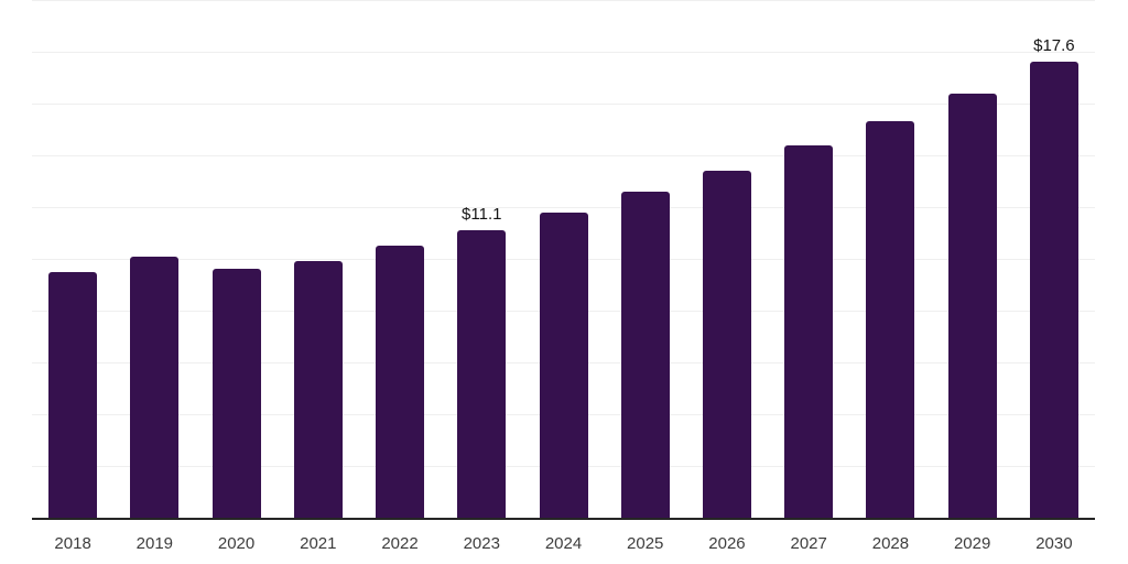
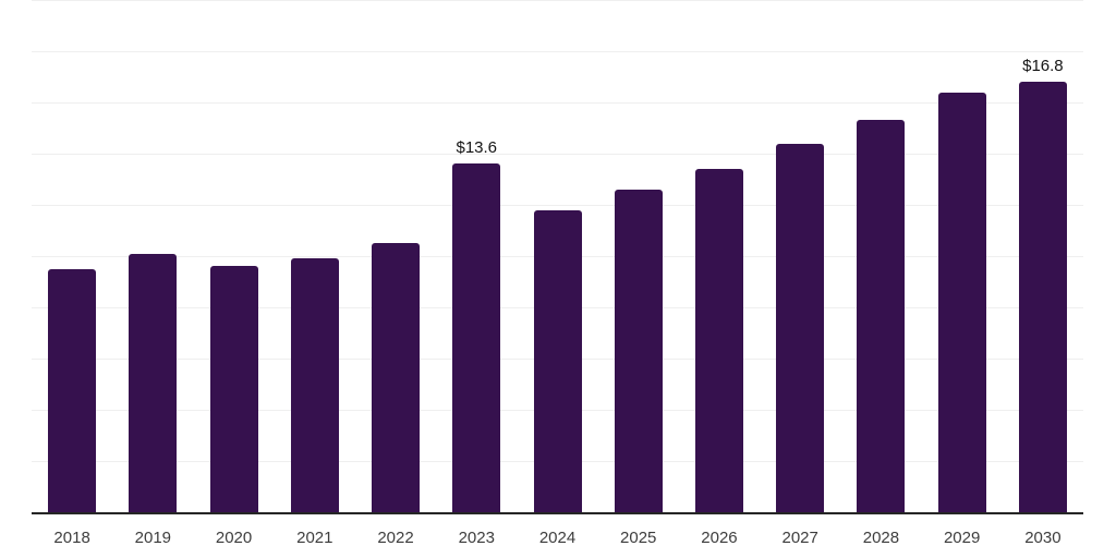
2023: $11.1 -> $13.6
2030: $17.6 -> $16.8
